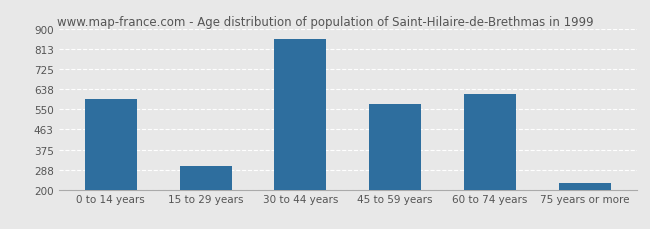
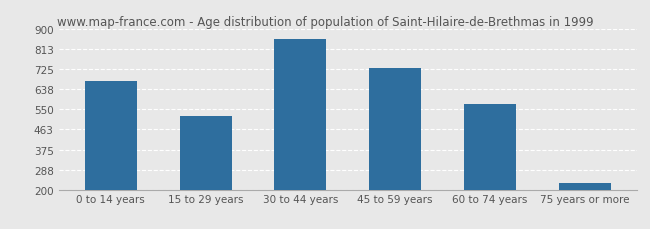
0 to 14 years: 595 -> 675
15 to 29 years: 305 -> 520
45 to 59 years: 575 -> 730
60 to 74 years: 615 -> 575
